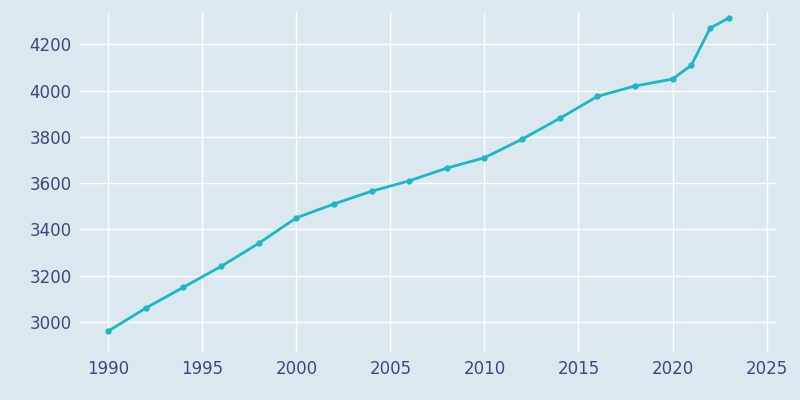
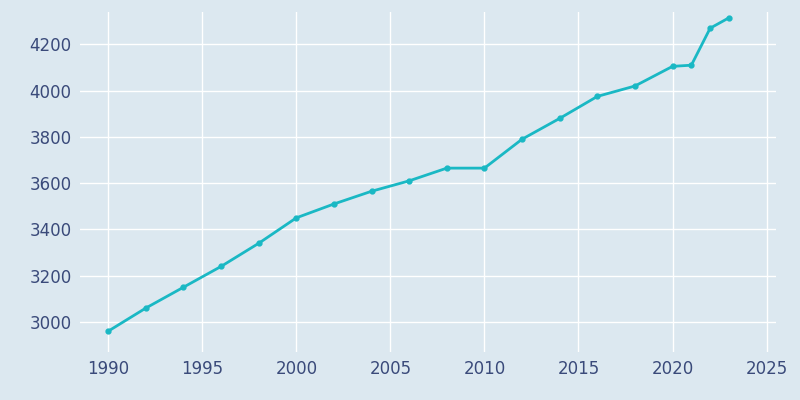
2010: 3710 -> 3665
2020: 4050 -> 4105
